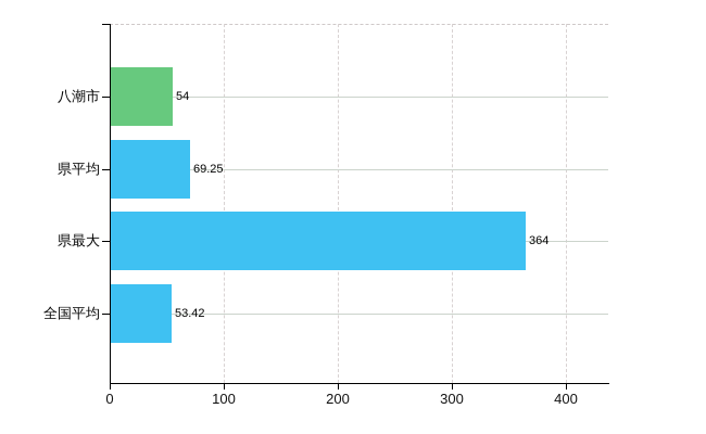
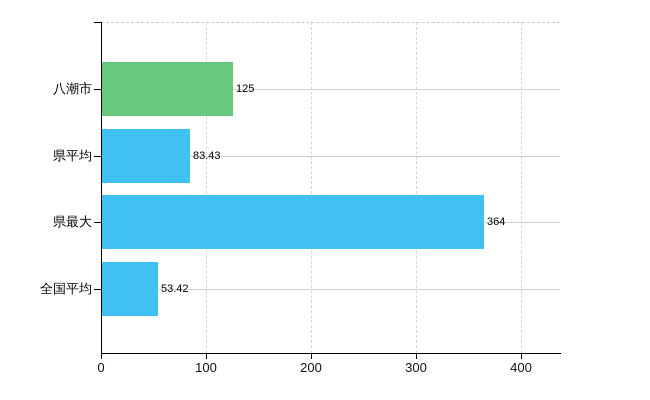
八潮市: 54 -> 125
県平均: 69.25 -> 83.43
